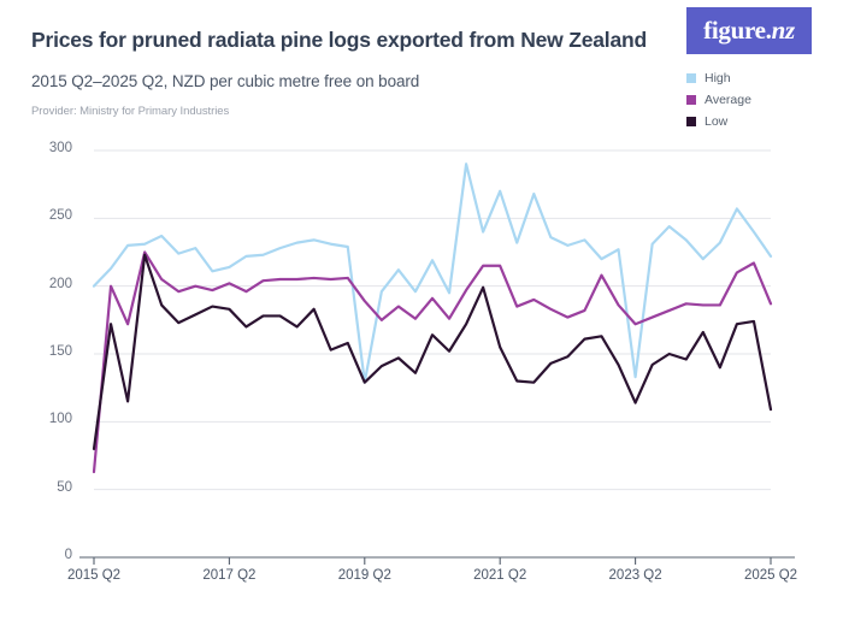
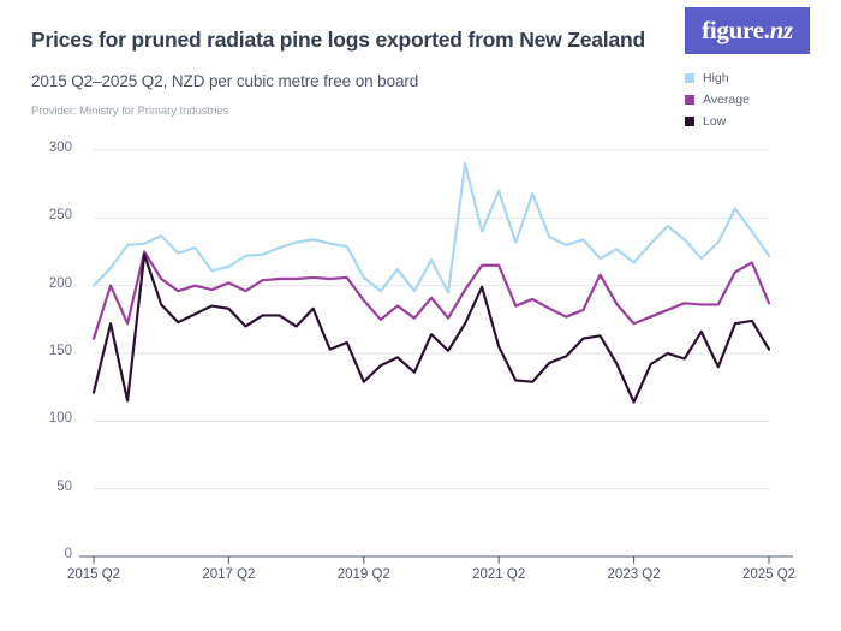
Average/2015 Q2: 63 -> 161
Low/2015 Q2: 80 -> 121
High/2019 Q2: 129 -> 206
High/2023 Q2: 133 -> 217
Low/2025 Q2: 109 -> 153
